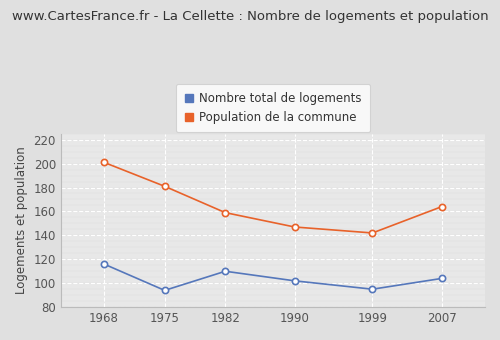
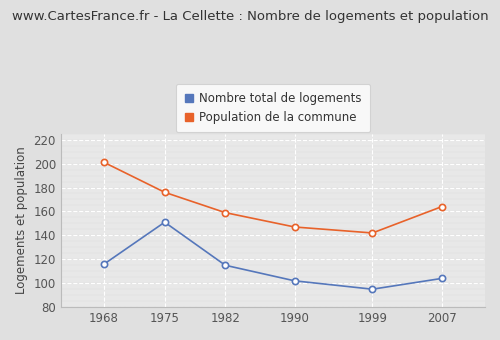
Nombre total de logements/1975: 94 -> 151
Population de la commune/1975: 181 -> 176
Nombre total de logements/1982: 110 -> 115
